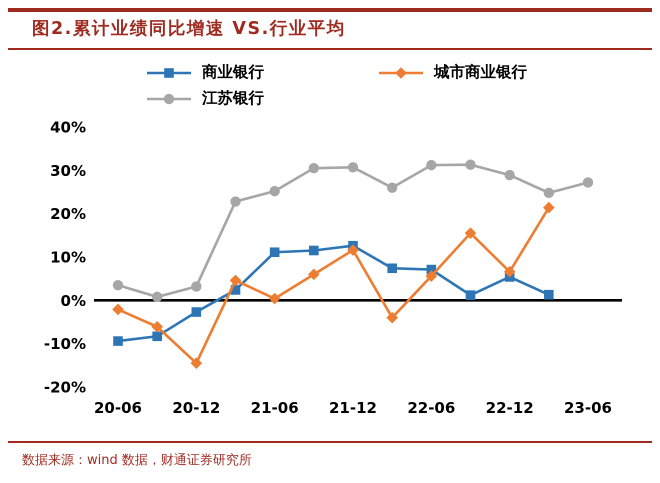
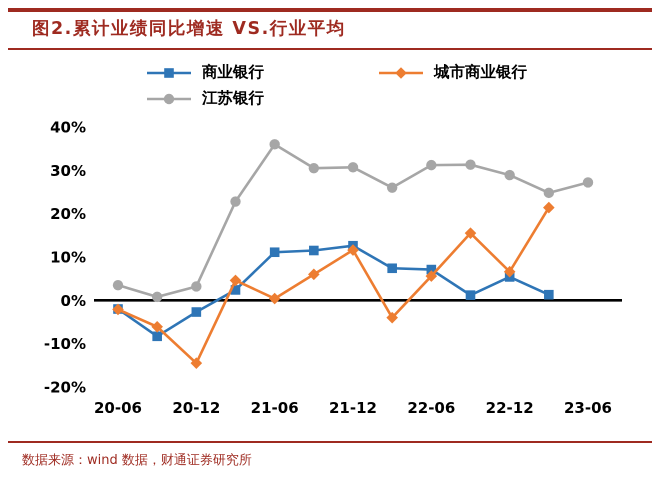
商业银行/20-06: -9% -> -2%
江苏银行/21-06: 25% -> 36%
